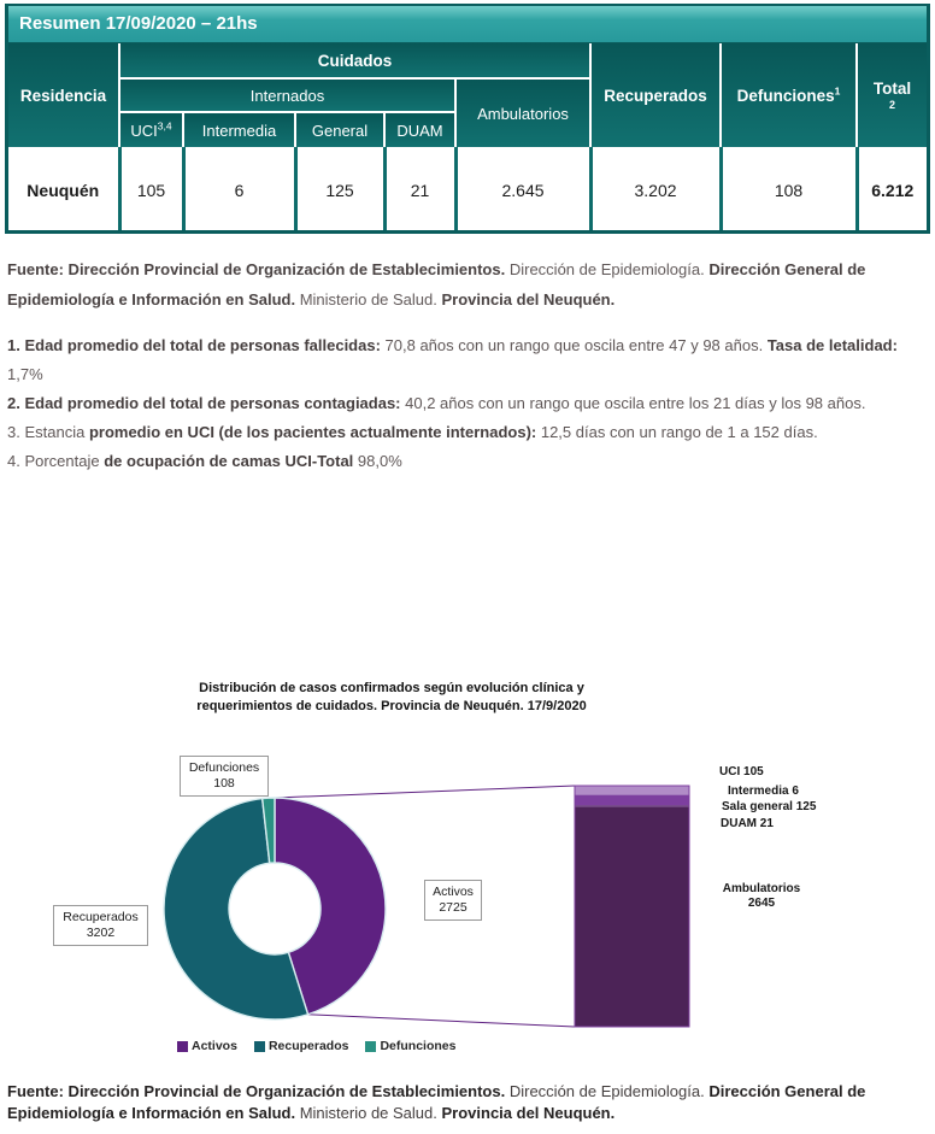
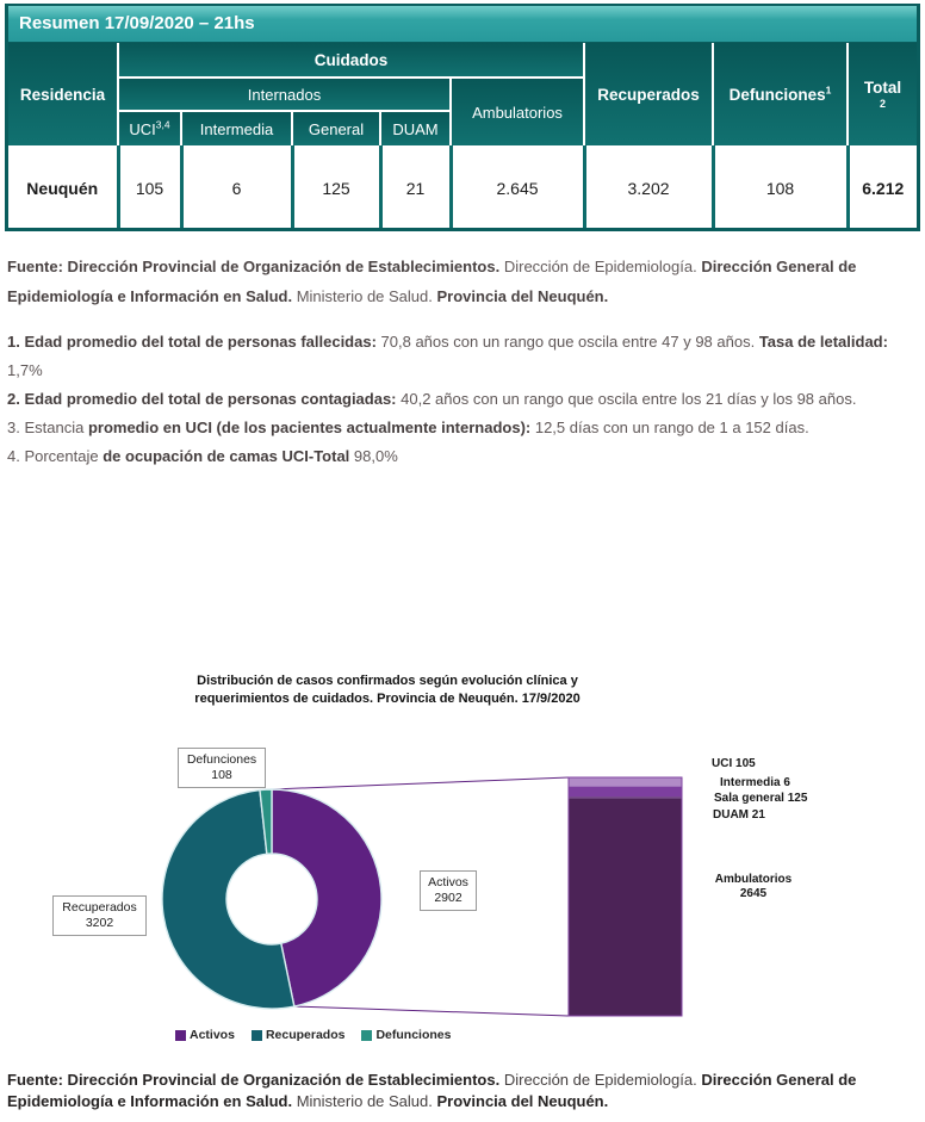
Activos: 2725 -> 2902
